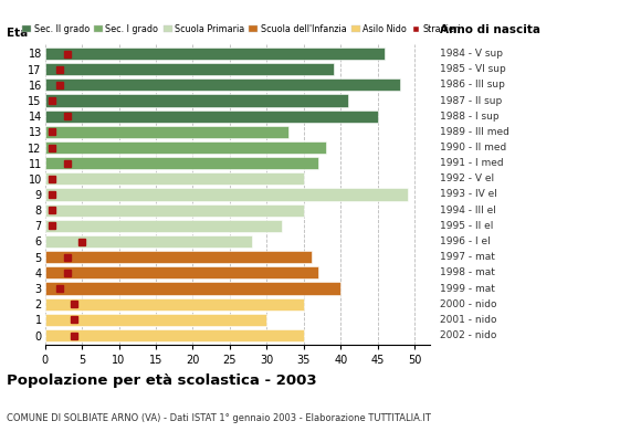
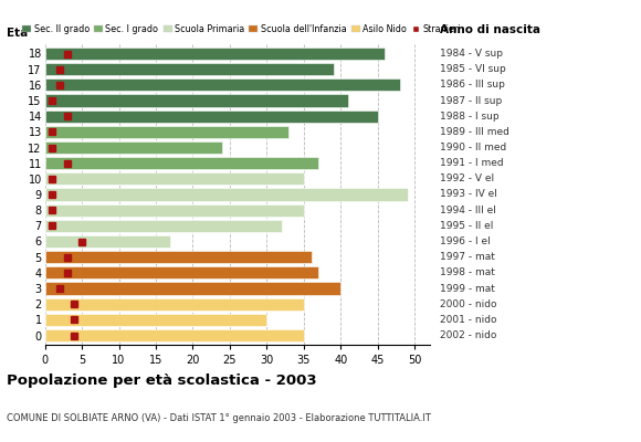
12: 38 -> 24
6: 28 -> 17
